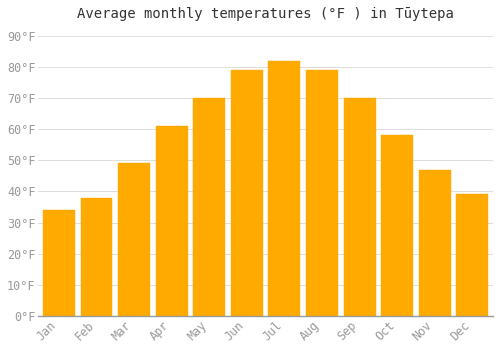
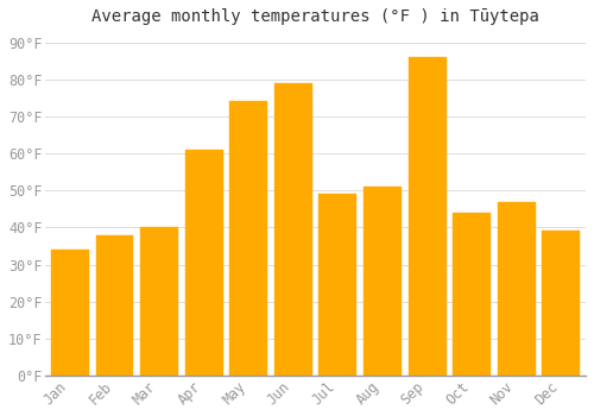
Mar: 49°F -> 40°F
May: 70°F -> 74°F
Jul: 82°F -> 49°F
Aug: 79°F -> 51°F
Sep: 70°F -> 86°F
Oct: 58°F -> 44°F
